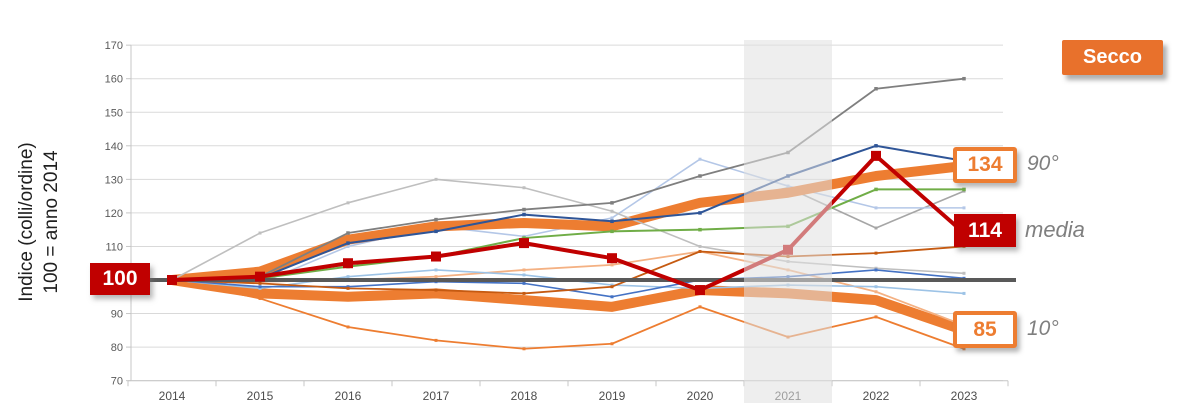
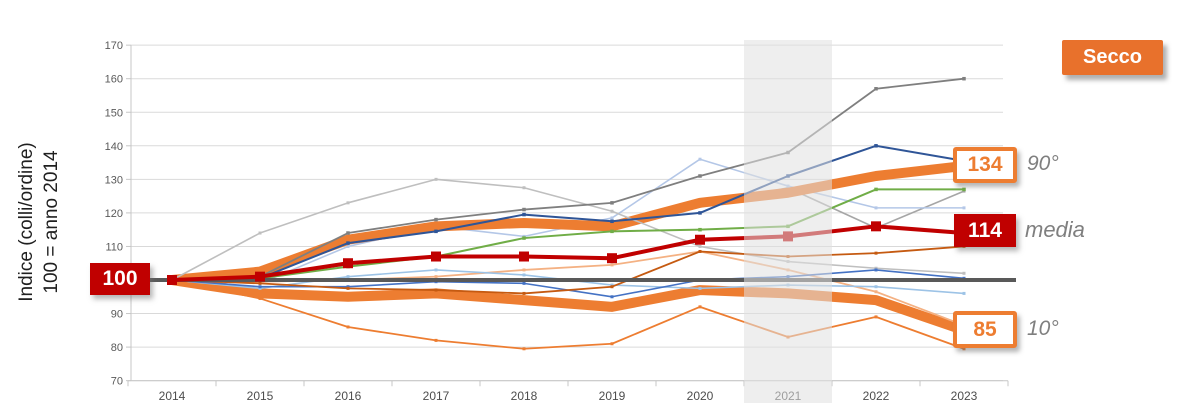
media/2018: 111 -> 107
media/2020: 97 -> 112
media/2021: 109 -> 113
media/2022: 137 -> 116
